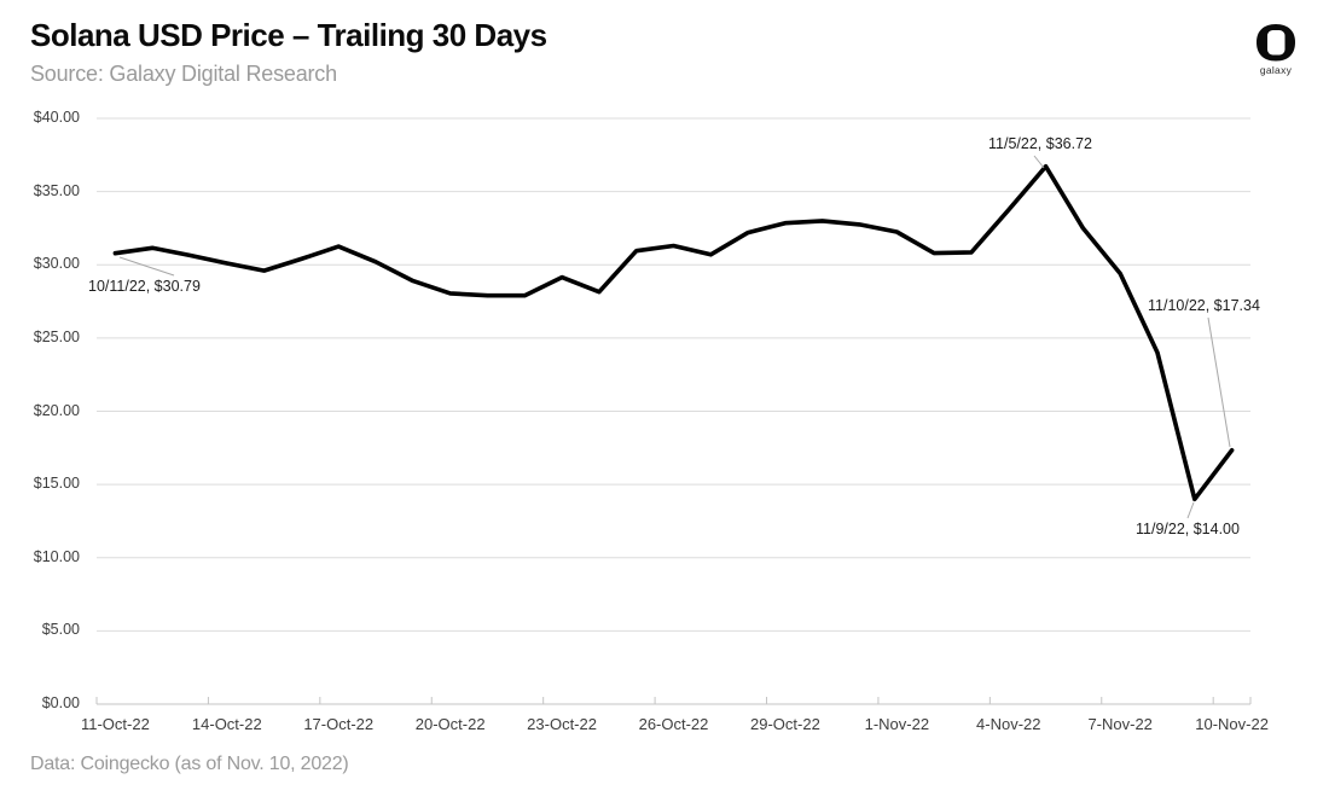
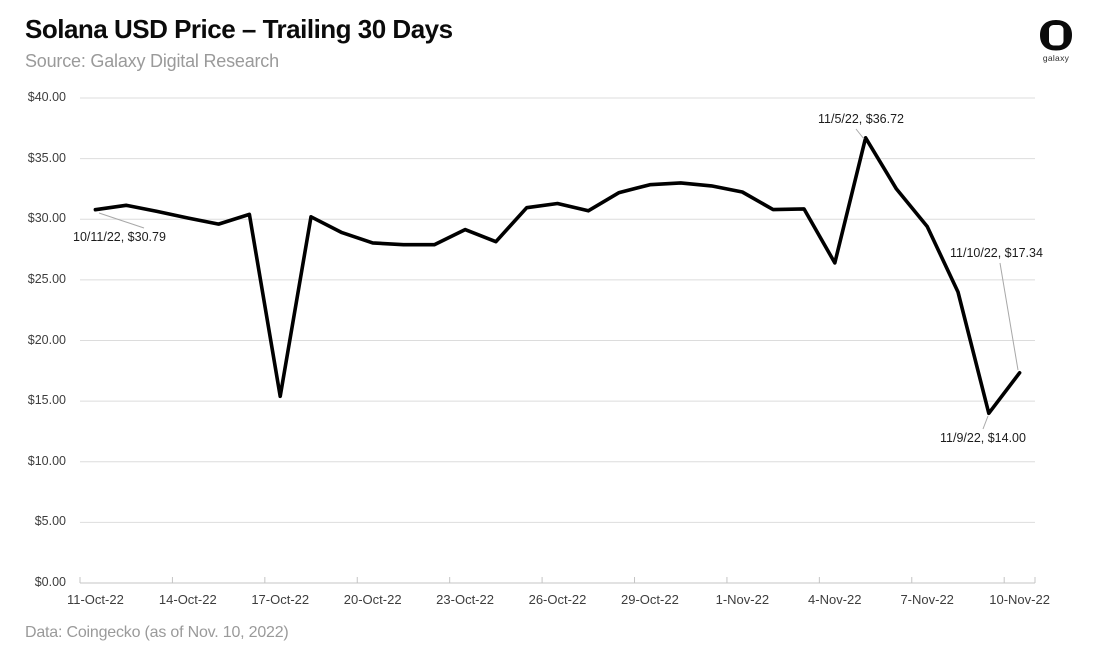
17-Oct-22: $31.2 -> $15.4
4-Nov-22: $33.8 -> $26.4
